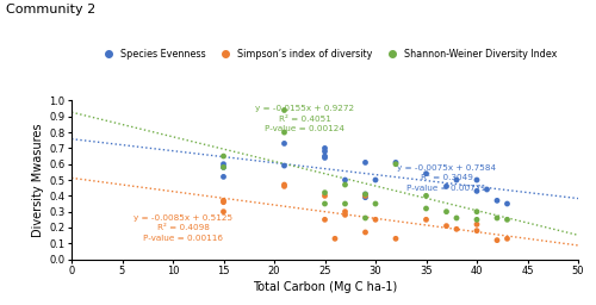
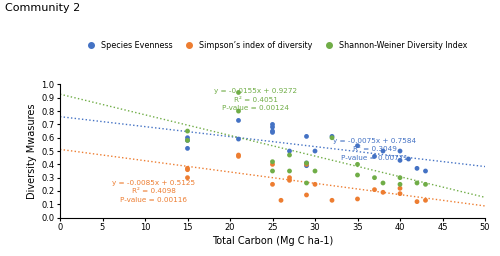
Simpson’s index of diversity/35: 0.25 -> 0.14
